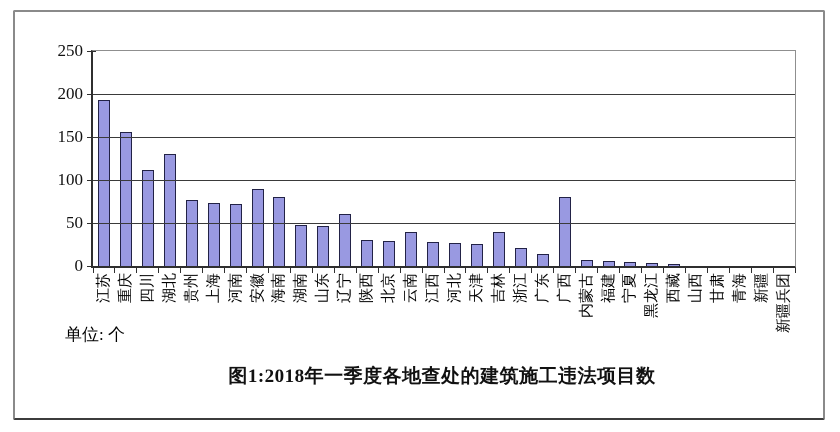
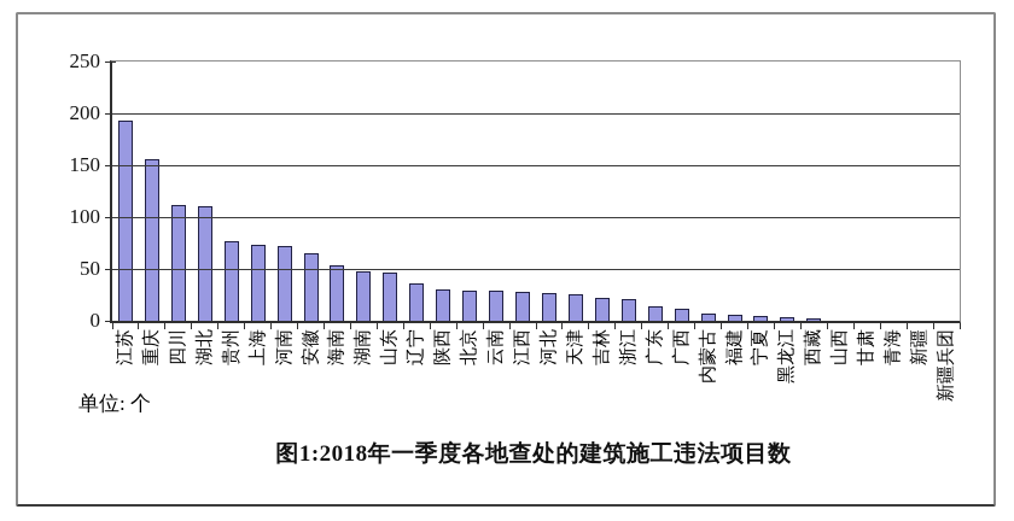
湖北: 130 -> 110
安徽: 90 -> 60
海南: 80 -> 50
辽宁: 60 -> 40
云南: 40 -> 30
吉林: 40 -> 20
广西: 80 -> 10
